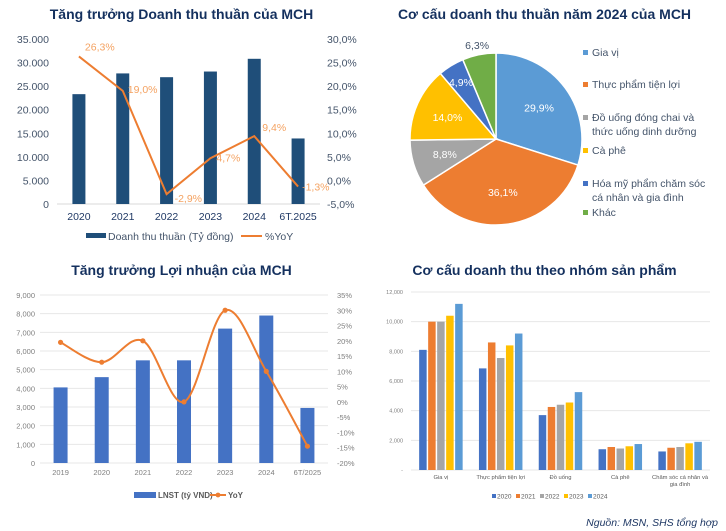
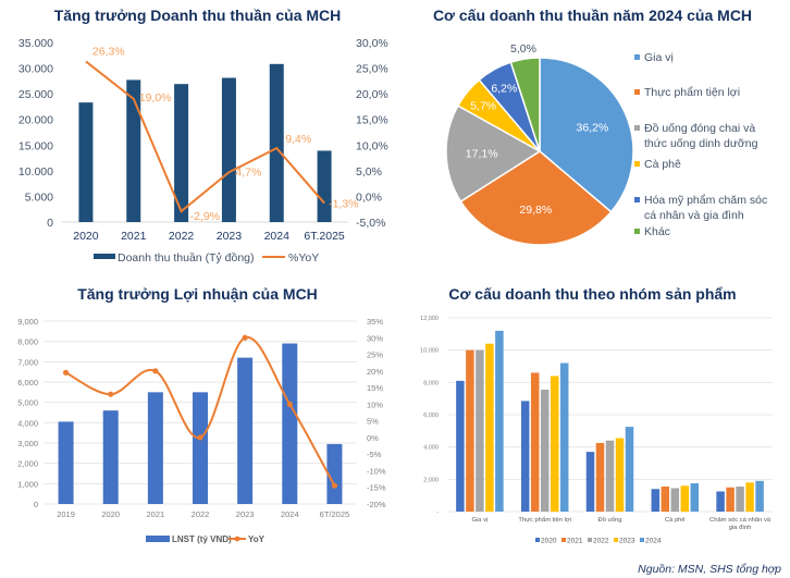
Cơ cấu doanh thu thuần năm 2024 của MCH/Gia vị: 29,9% -> 36,2%
Cơ cấu doanh thu thuần năm 2024 của MCH/Thực phẩm tiện lợi: 36,1% -> 29,8%
Cơ cấu doanh thu thuần năm 2024 của MCH/Đồ uống đóng chai và thức uống dinh dưỡng: 8,8% -> 17,1%
Cơ cấu doanh thu thuần năm 2024 của MCH/Cà phê: 14,0% -> 5,7%
Cơ cấu doanh thu thuần năm 2024 của MCH/Hóa mỹ phẩm chăm sóc cá nhân và gia đình: 4,9% -> 6,2%
Cơ cấu doanh thu thuần năm 2024 của MCH/Khác: 6,3% -> 5,0%
